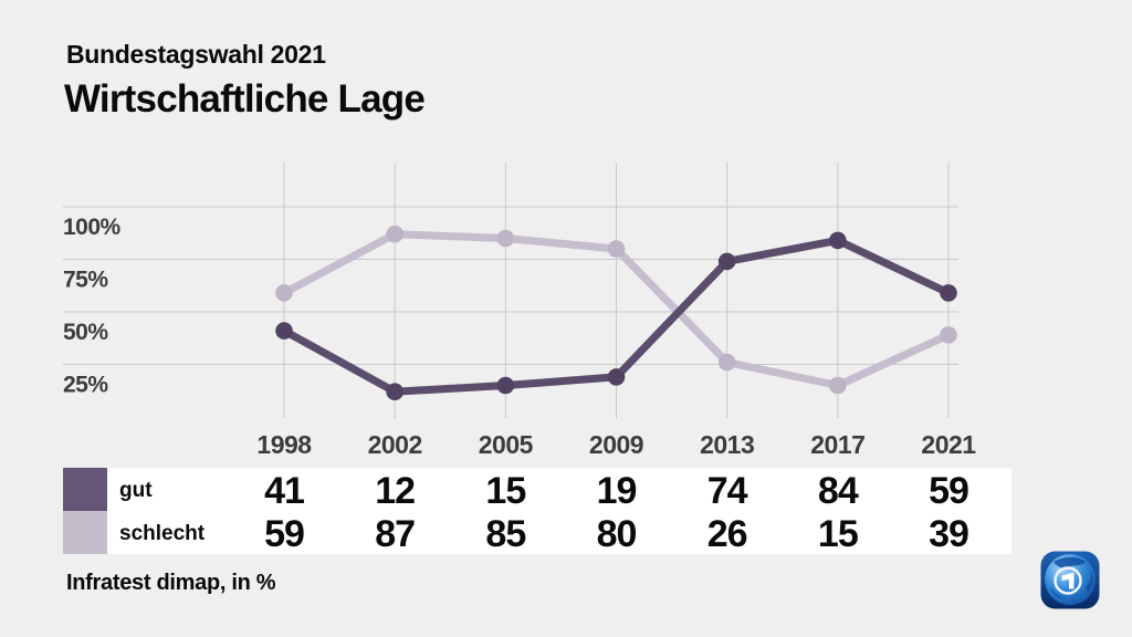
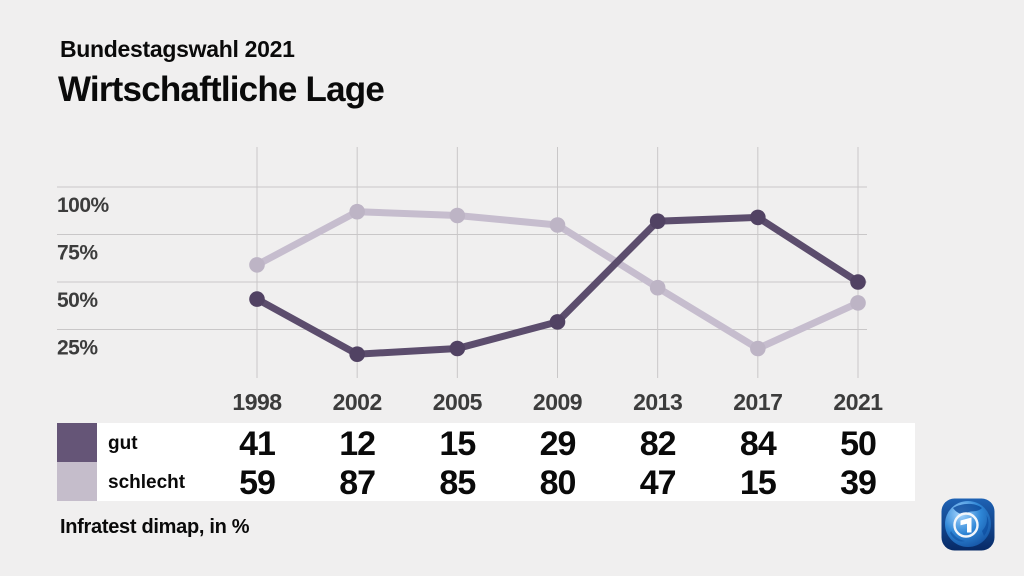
gut/2009: 19 -> 29
gut/2013: 74 -> 82
schlecht/2013: 26 -> 47
gut/2021: 59 -> 50
